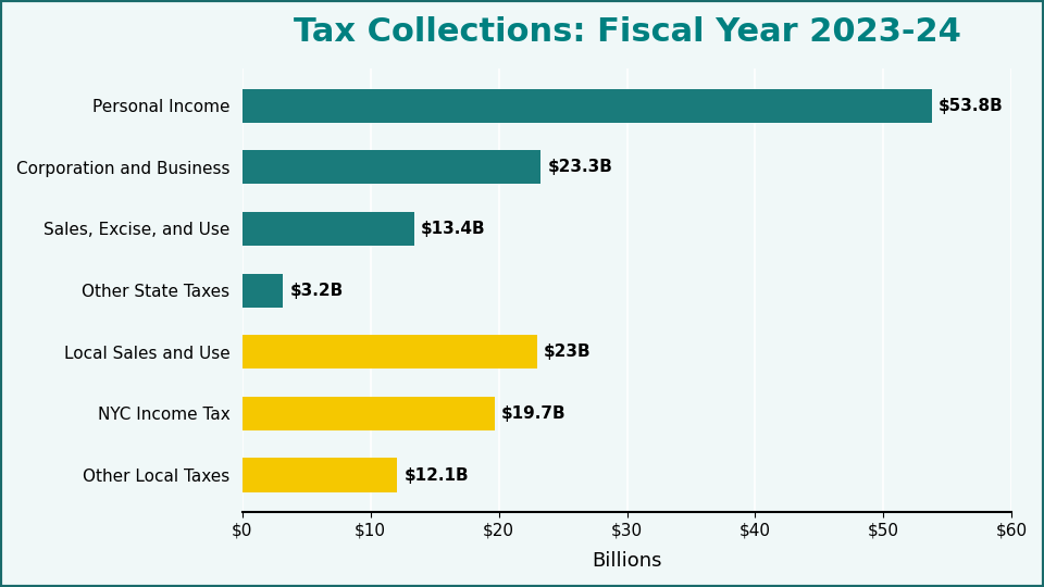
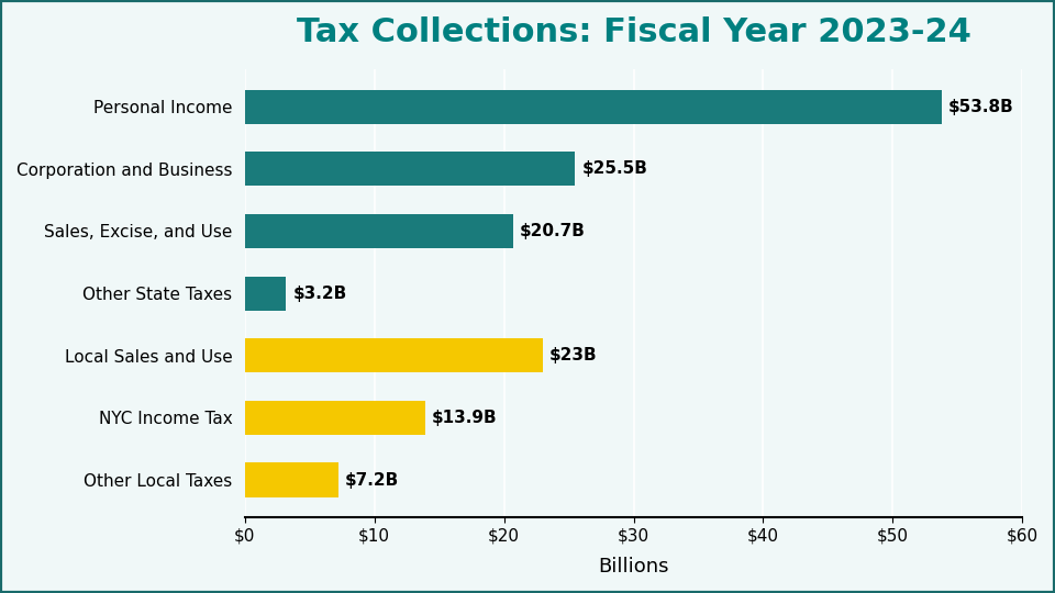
Corporation and Business: $23.3B -> $25.5B
Sales, Excise, and Use: $13.4B -> $20.7B
NYC Income Tax: $19.7B -> $13.9B
Other Local Taxes: $12.1B -> $7.2B
